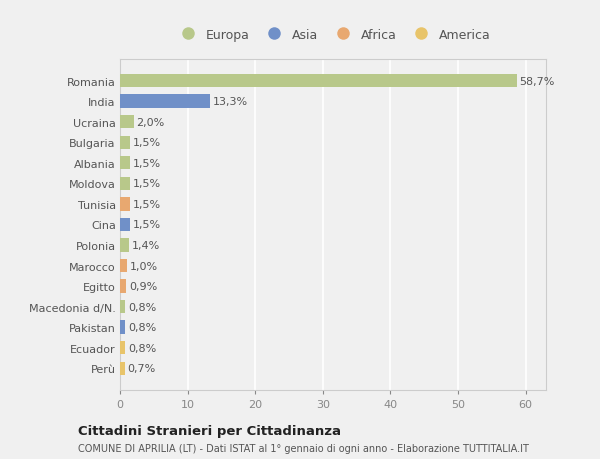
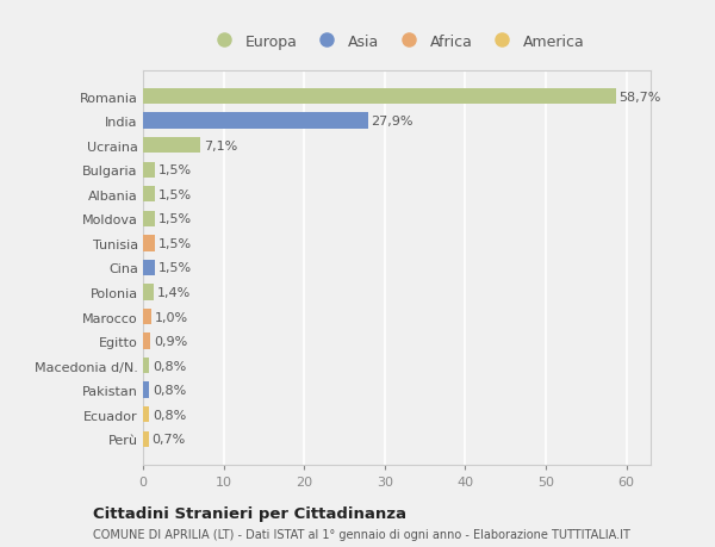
India: 13,3% -> 27,9%
Ucraina: 2,0% -> 7,1%
